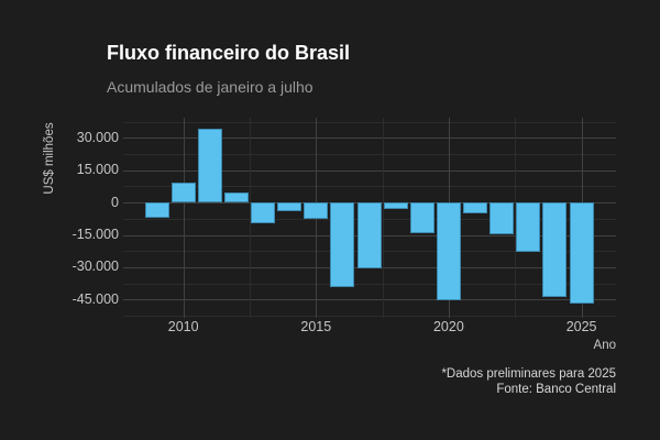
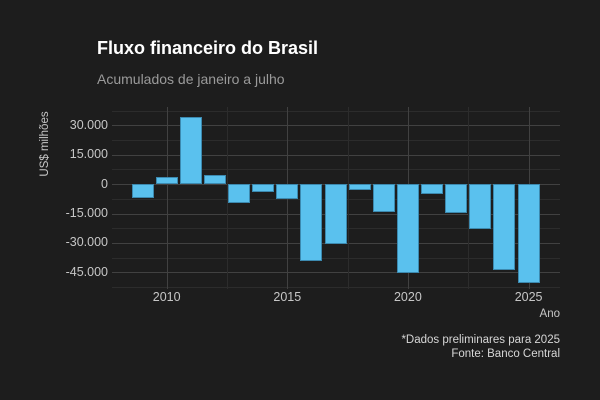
2010: 9000 -> 4000
2025: -47000 -> -50000
